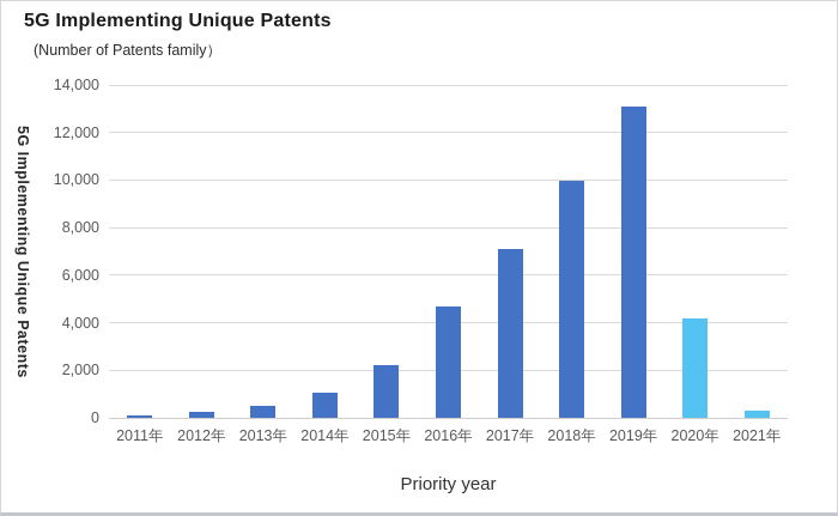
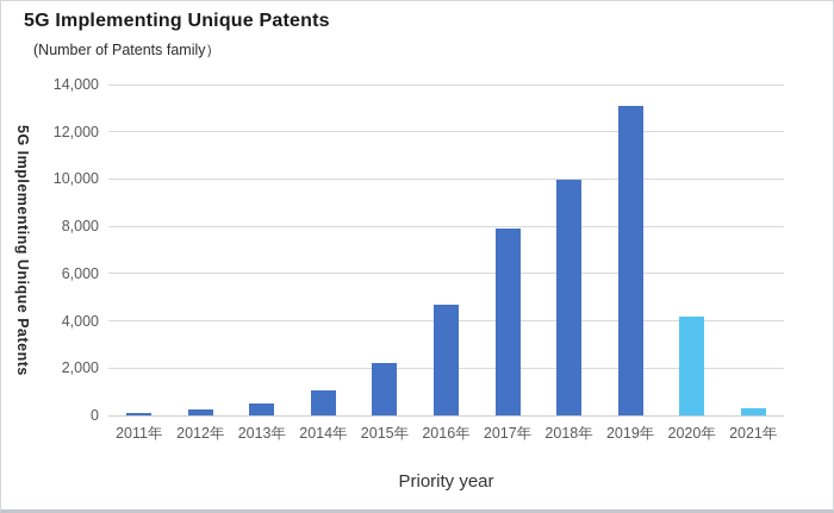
2017年: 7100 -> 7900
